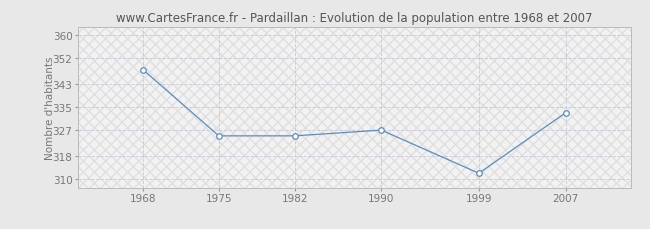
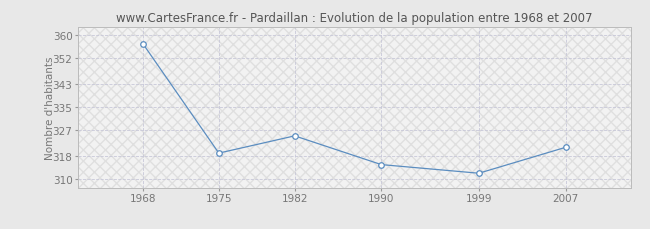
1968: 348 -> 357
1975: 325 -> 319
1990: 327 -> 315
2007: 333 -> 321
